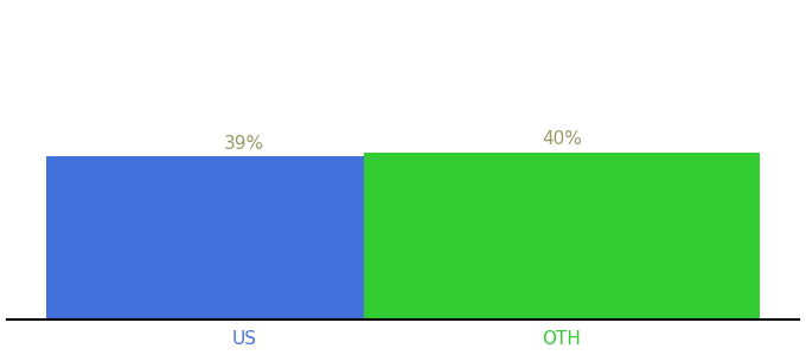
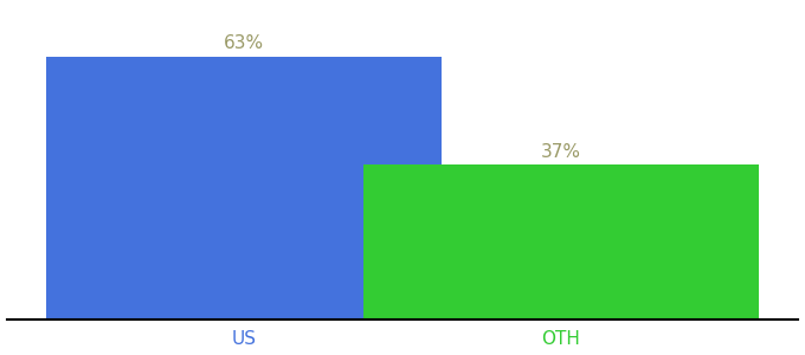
US: 39% -> 63%
OTH: 40% -> 37%
